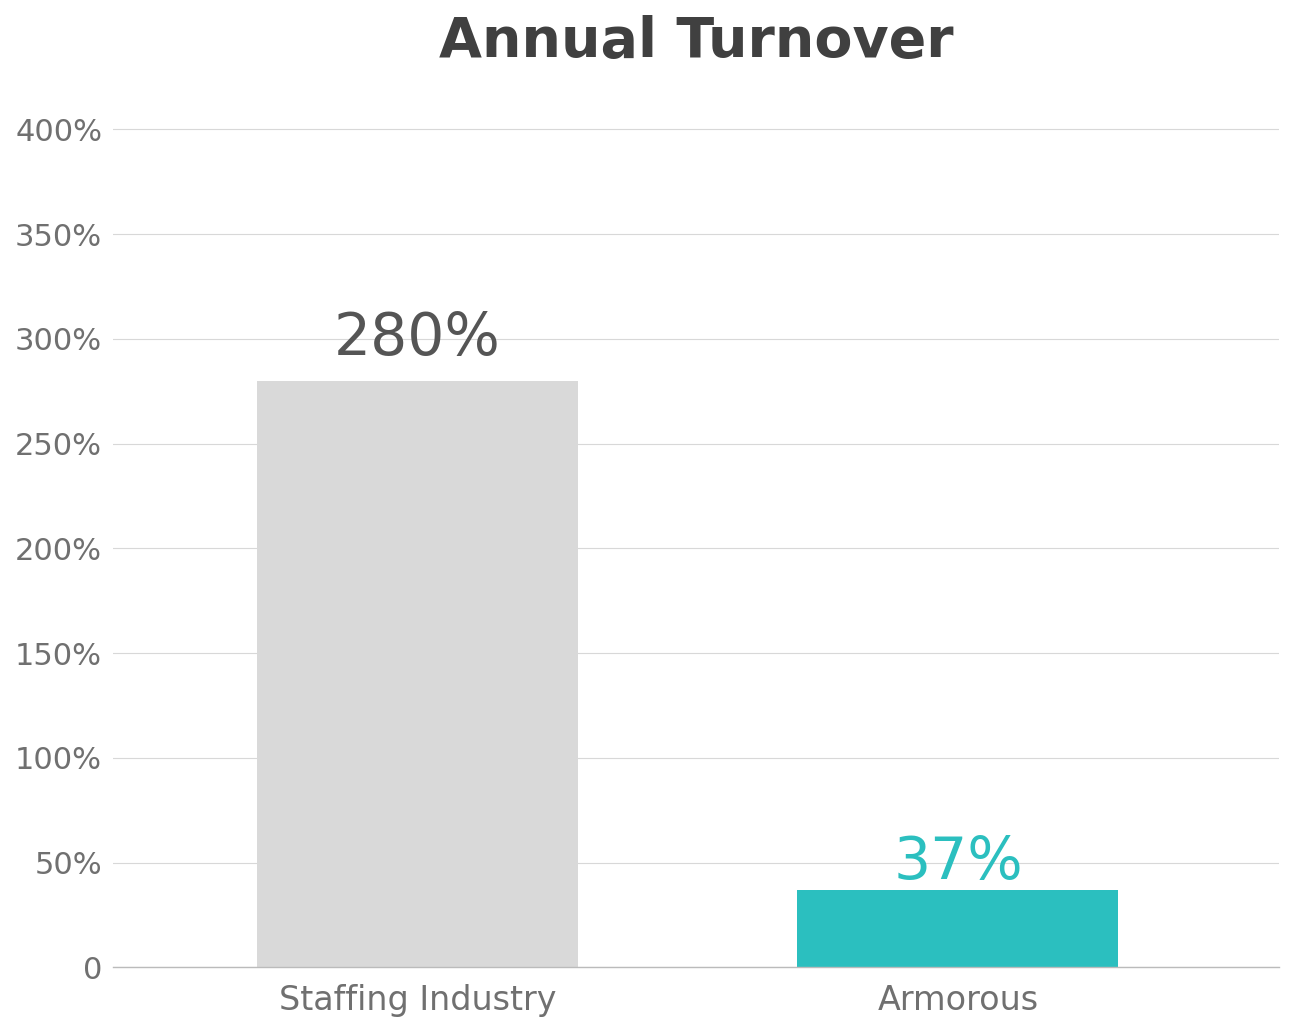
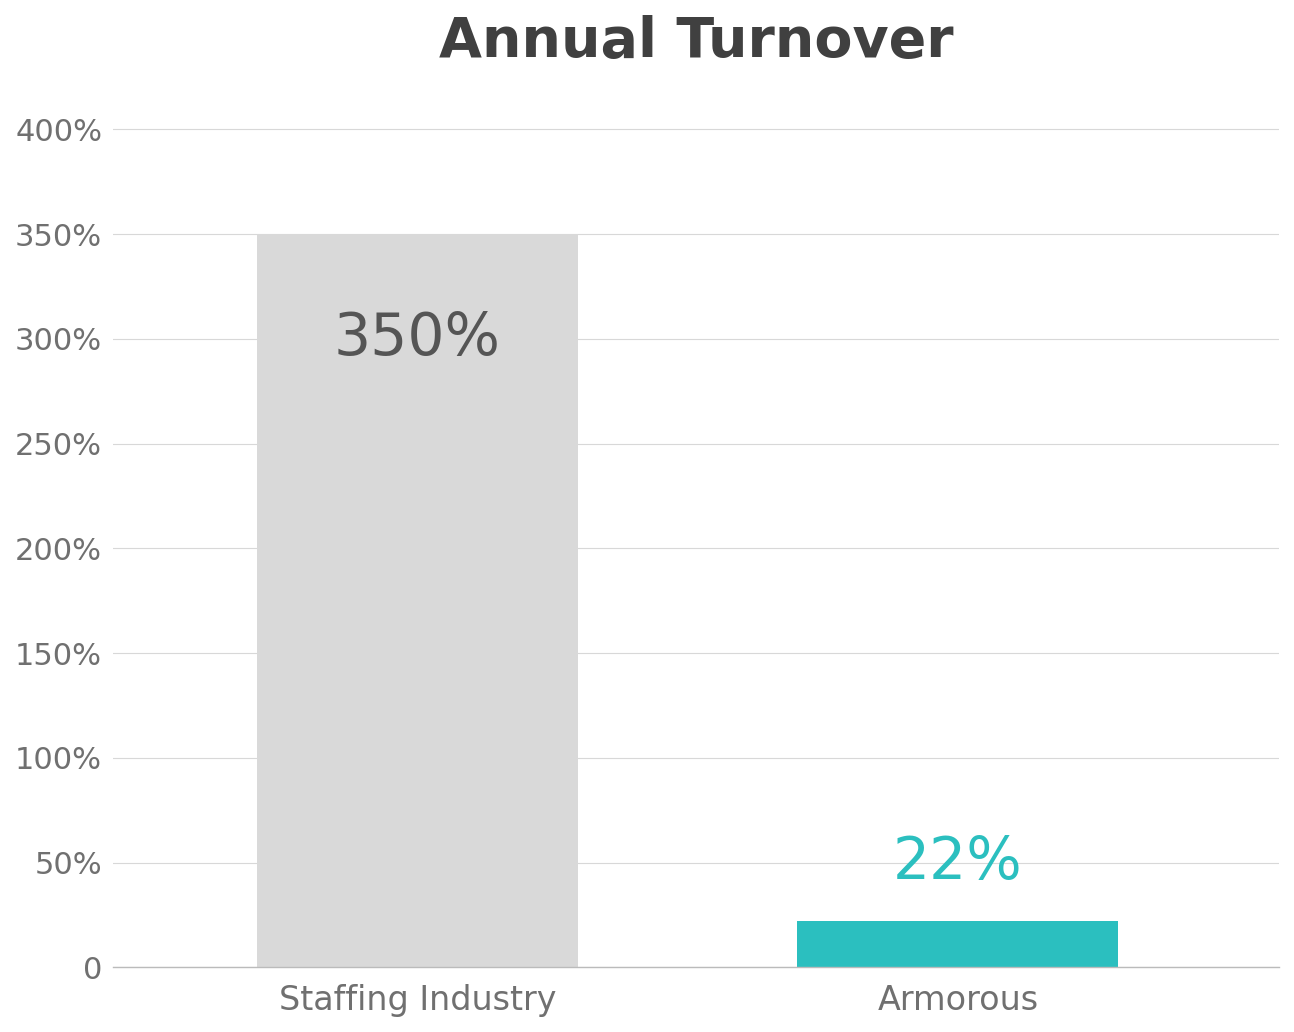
Staffing Industry: 280% -> 350%
Armorous: 37% -> 22%
